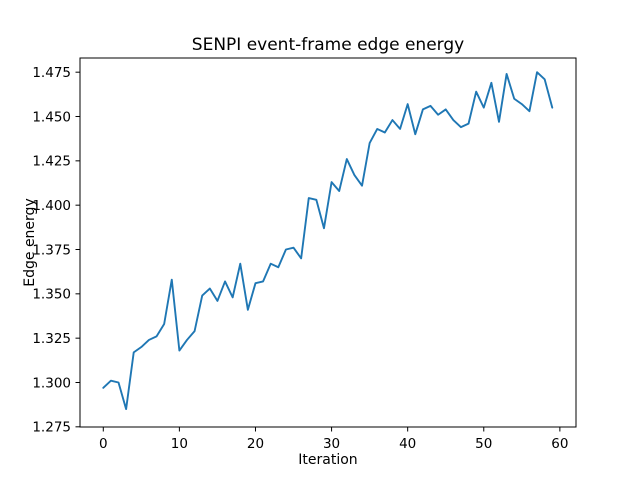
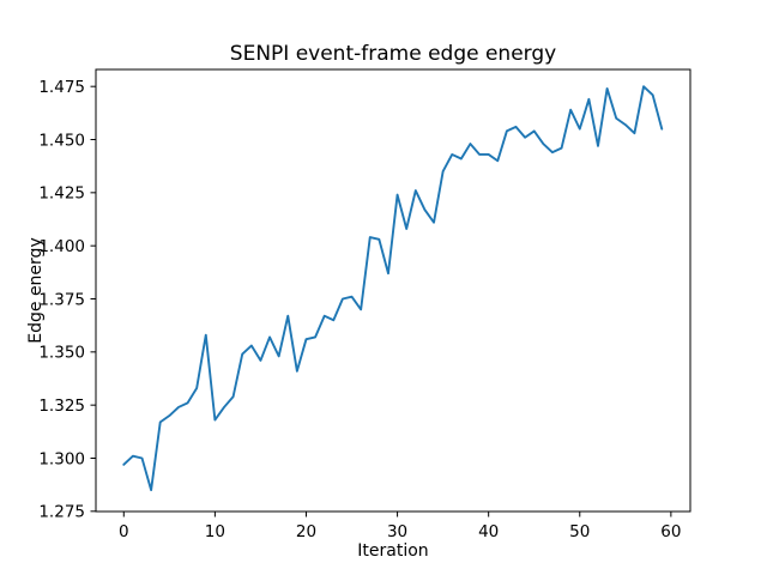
30: 1.413 -> 1.424
40: 1.457 -> 1.443
